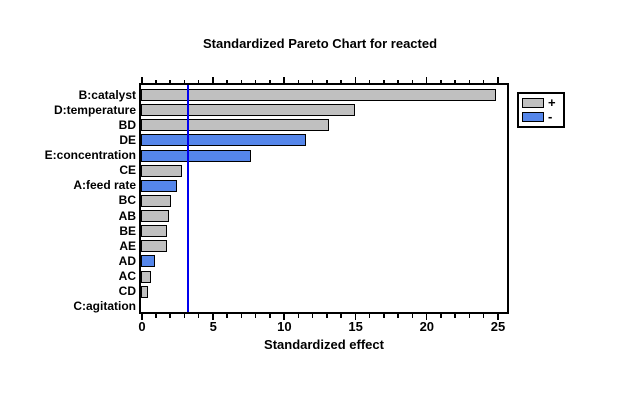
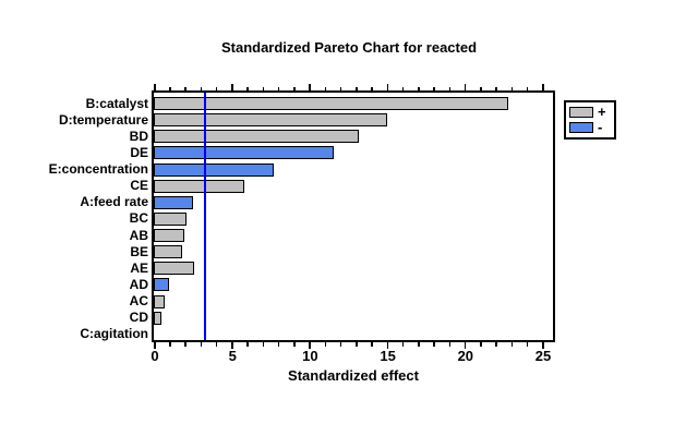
B:catalyst: 24.9 -> 22.8
CE: 2.9 -> 5.8
AE: 1.8 -> 2.6
